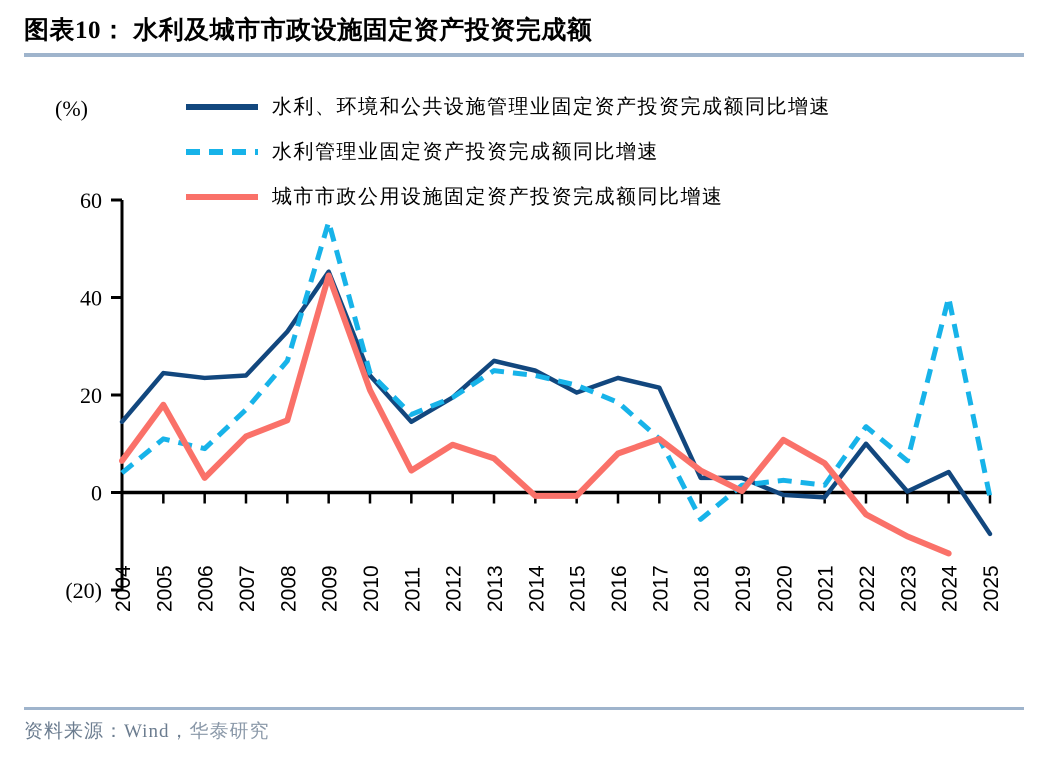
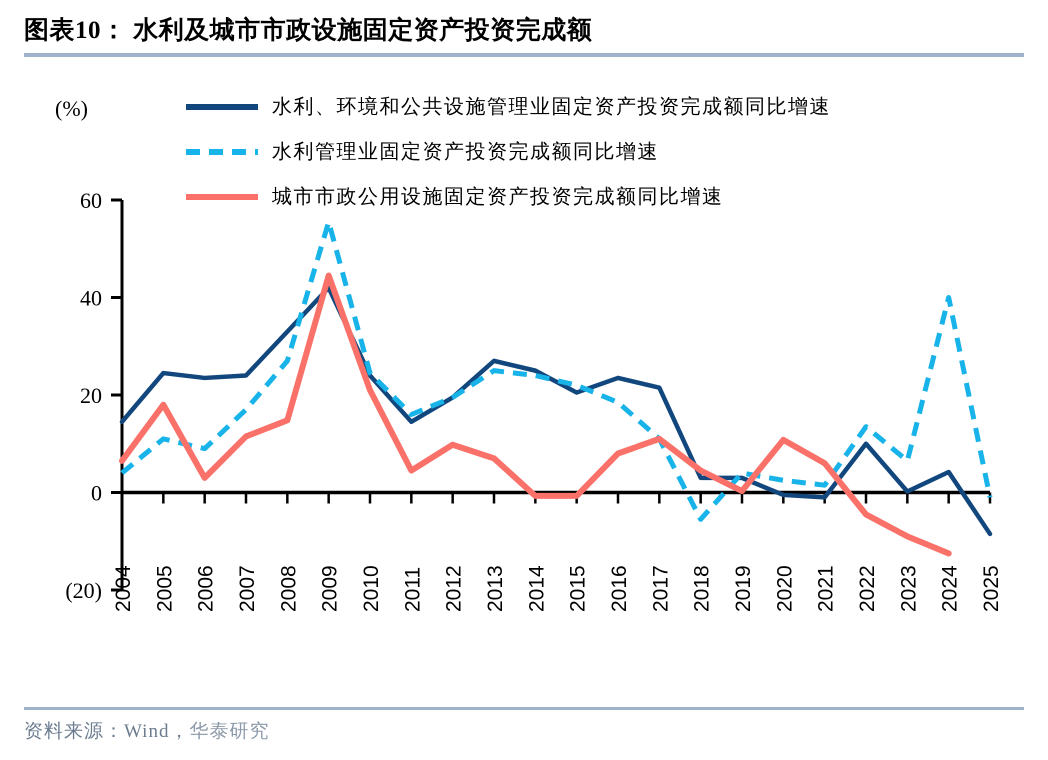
水利、环境和公共设施管理业固定资产投资完成额同比增速/2009: 45 -> 42
水利管理业固定资产投资完成额同比增速/2019: 2 -> 4
